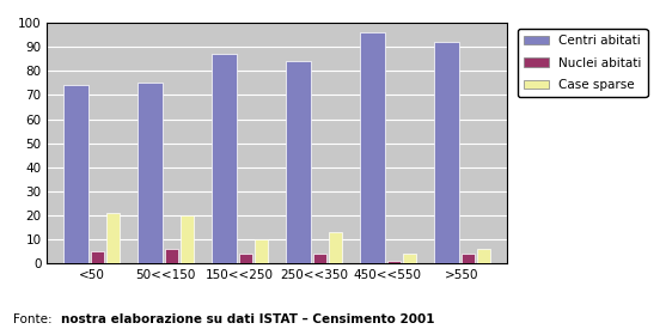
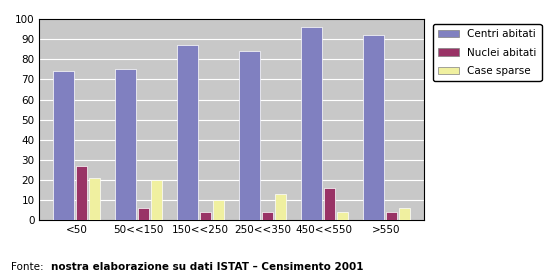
Nuclei abitati/<50: 5 -> 27
Nuclei abitati/450<<550: 1 -> 16
